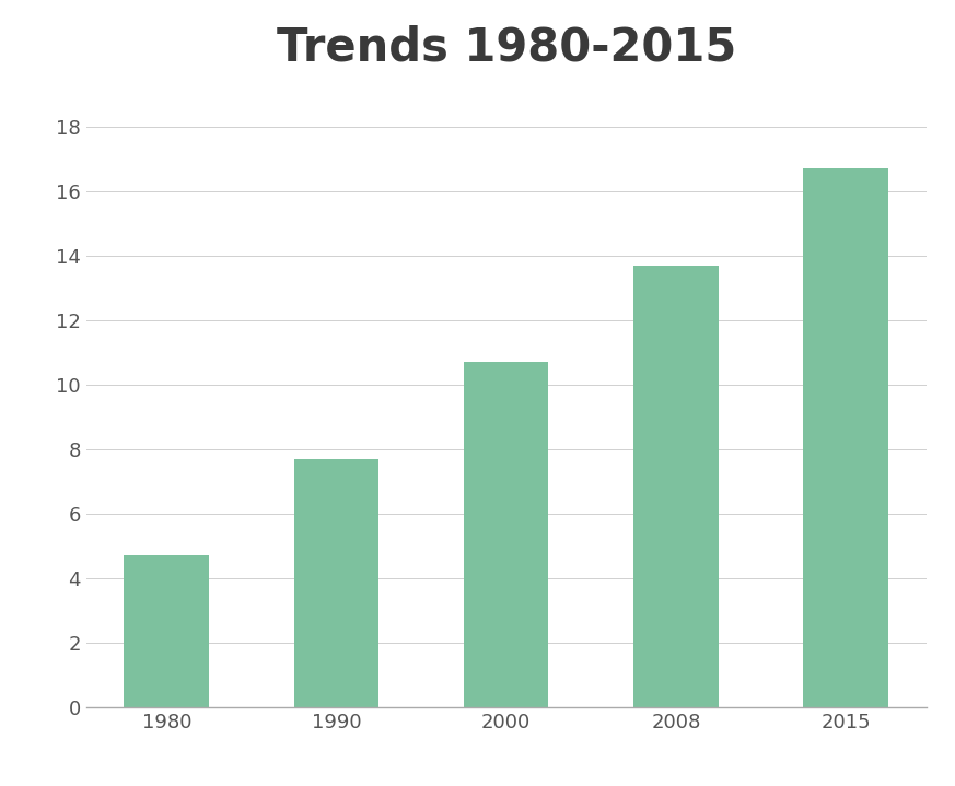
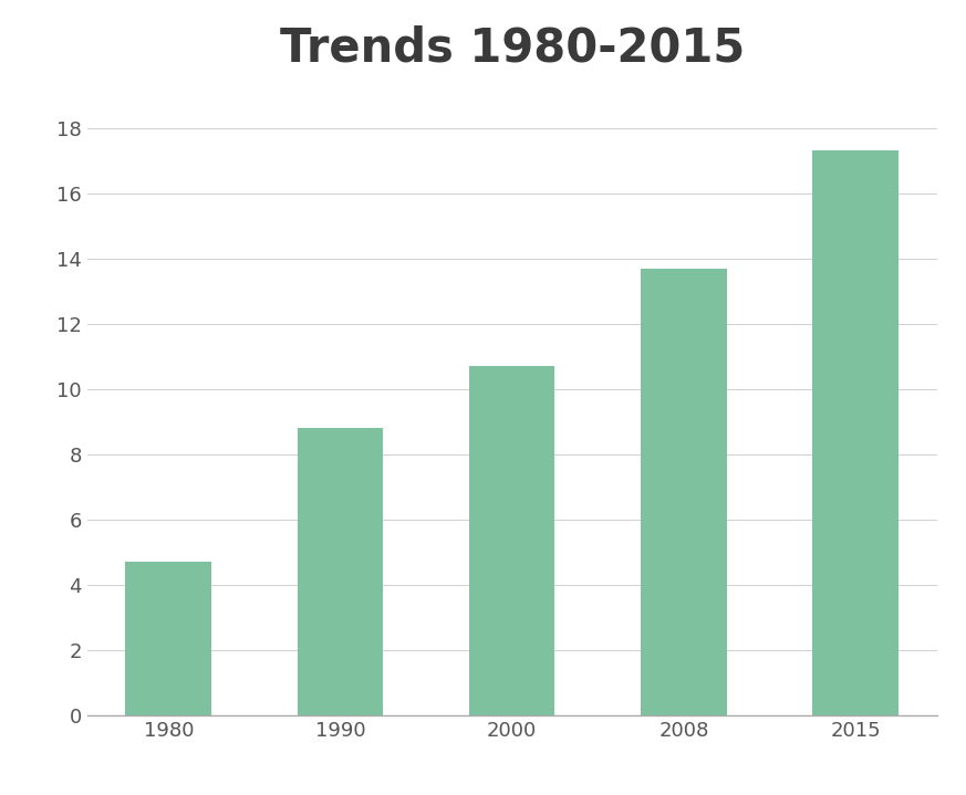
1990: 7.7 -> 8.8
2015: 16.7 -> 17.3
